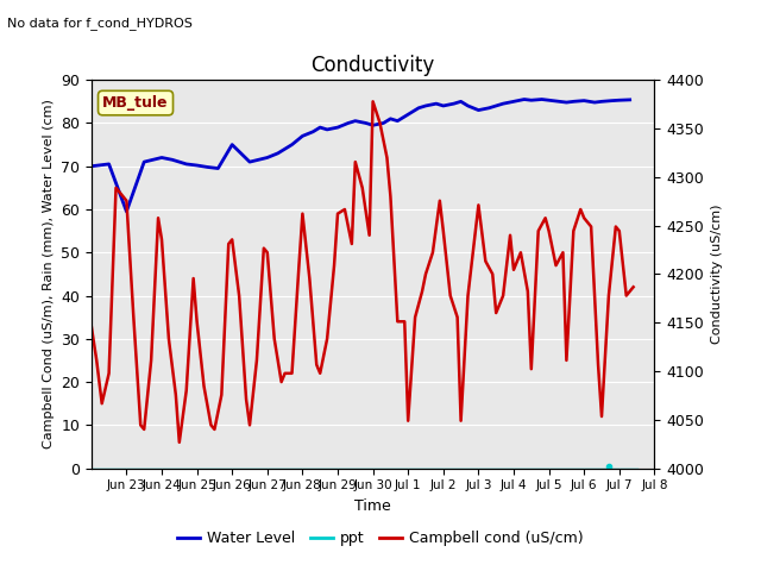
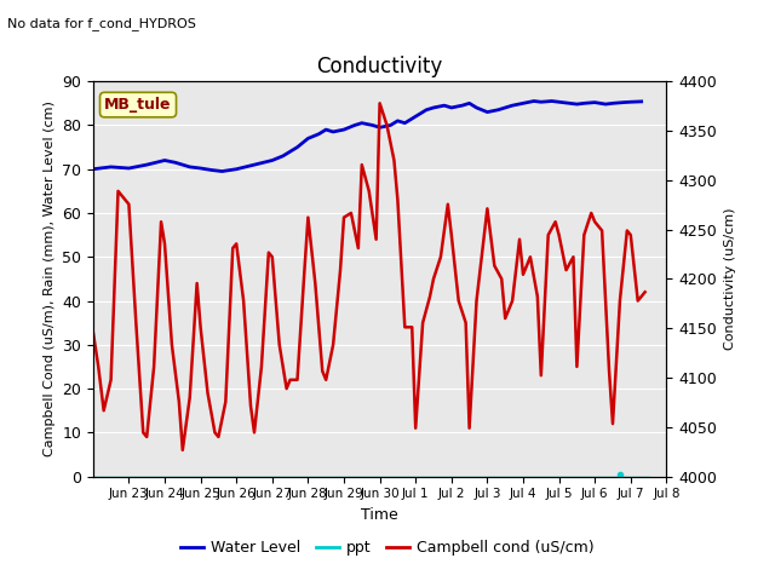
Water Level/Jun 23: 59.5 -> 70.2
Water Level/Jun 26: 75.0 -> 70.0
